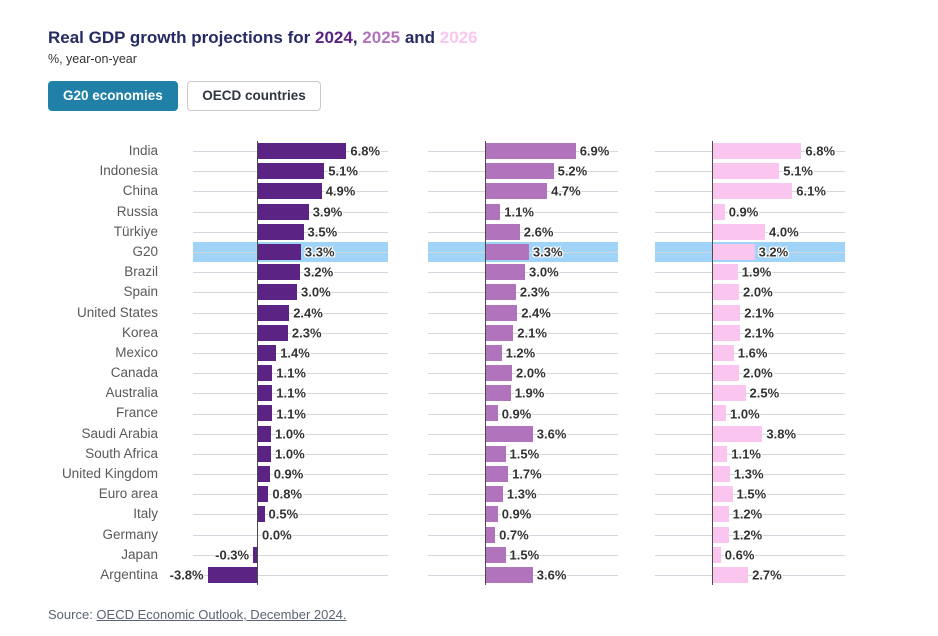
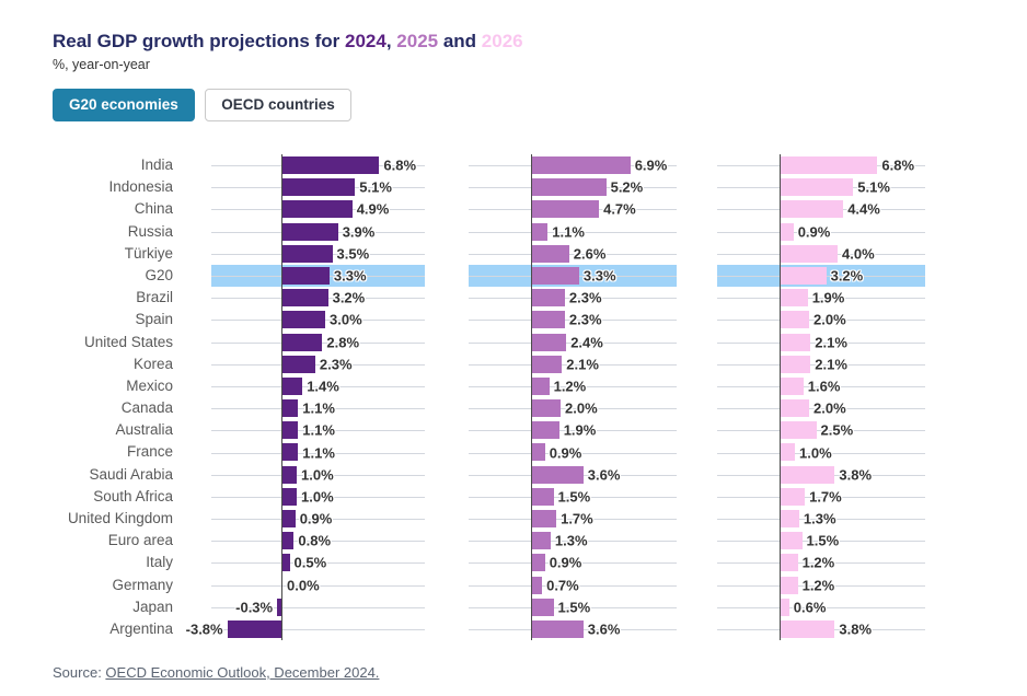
2026/China: 6.1% -> 4.4%
2025/Brazil: 3.0% -> 2.3%
2024/United States: 2.4% -> 2.8%
2026/South Africa: 1.1% -> 1.7%
2026/Argentina: 2.7% -> 3.8%
